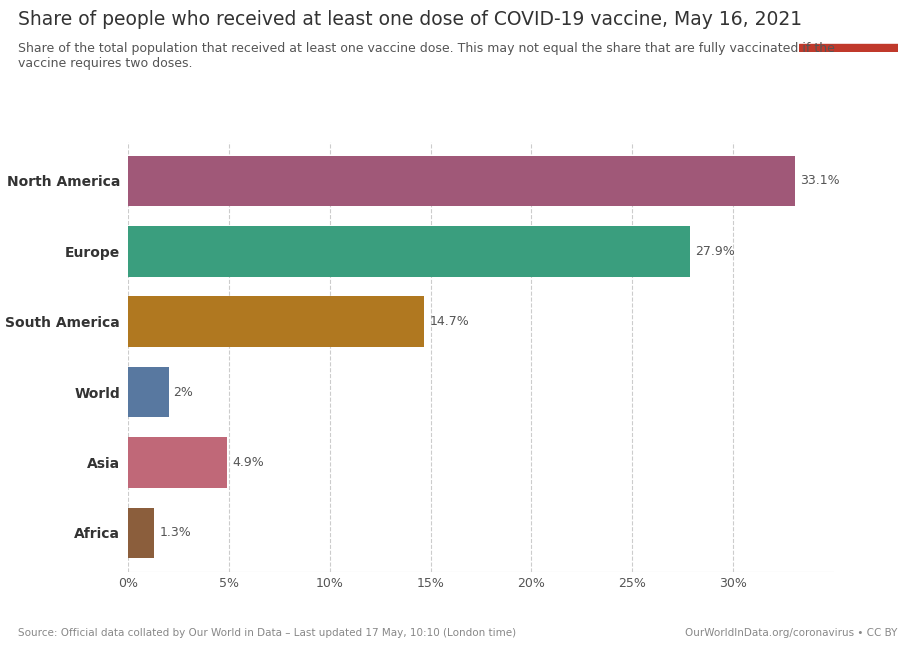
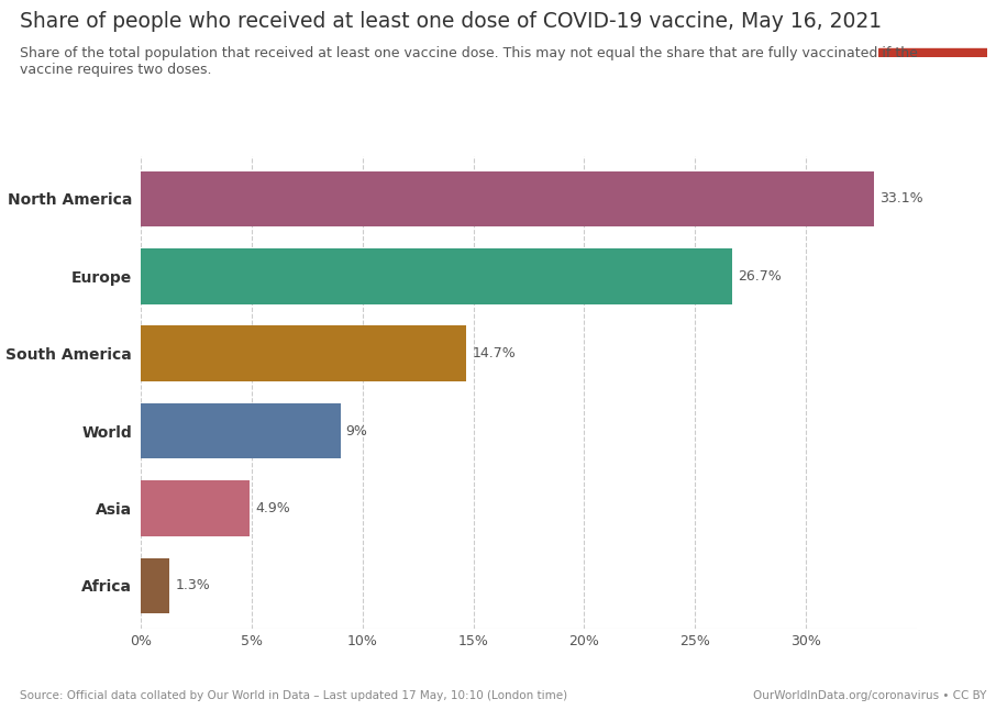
Europe: 27.9% -> 26.7%
World: 2% -> 9%
